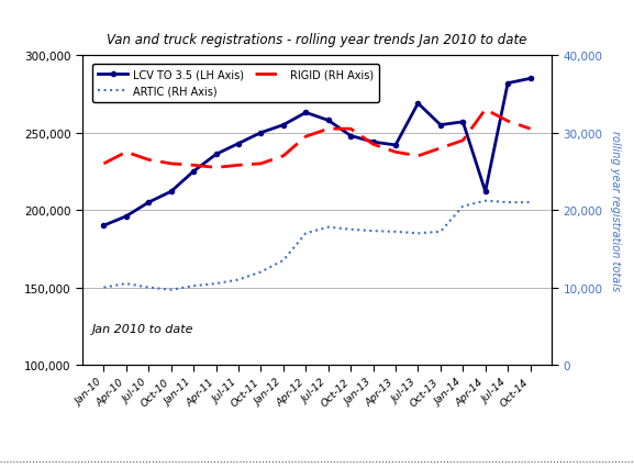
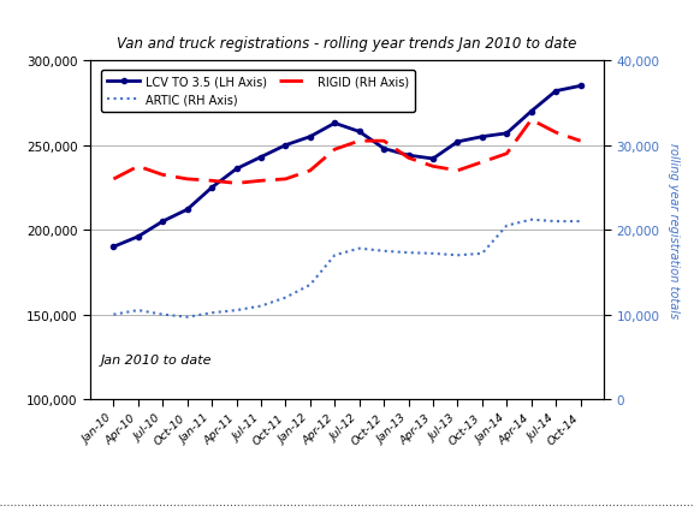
LCV TO 3.5 (LH Axis)/Jul-13: 269,000 -> 252,000
LCV TO 3.5 (LH Axis)/Apr-14: 212,000 -> 270,000
